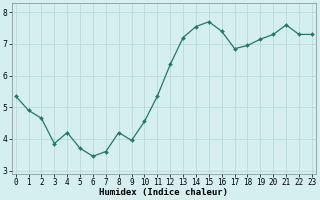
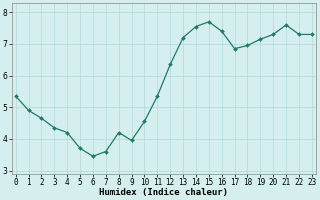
3: 3.85 -> 4.35
